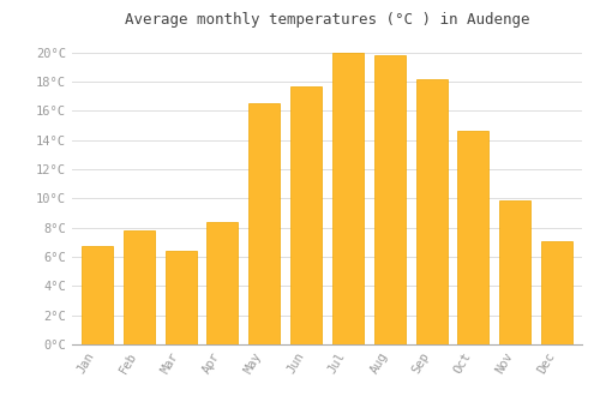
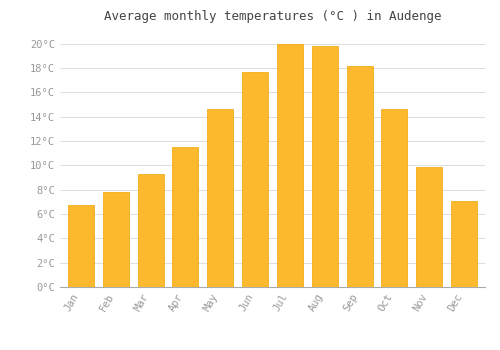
Mar: 6.4°C -> 9.3°C
Apr: 8.4°C -> 11.5°C
May: 16.5°C -> 14.6°C
